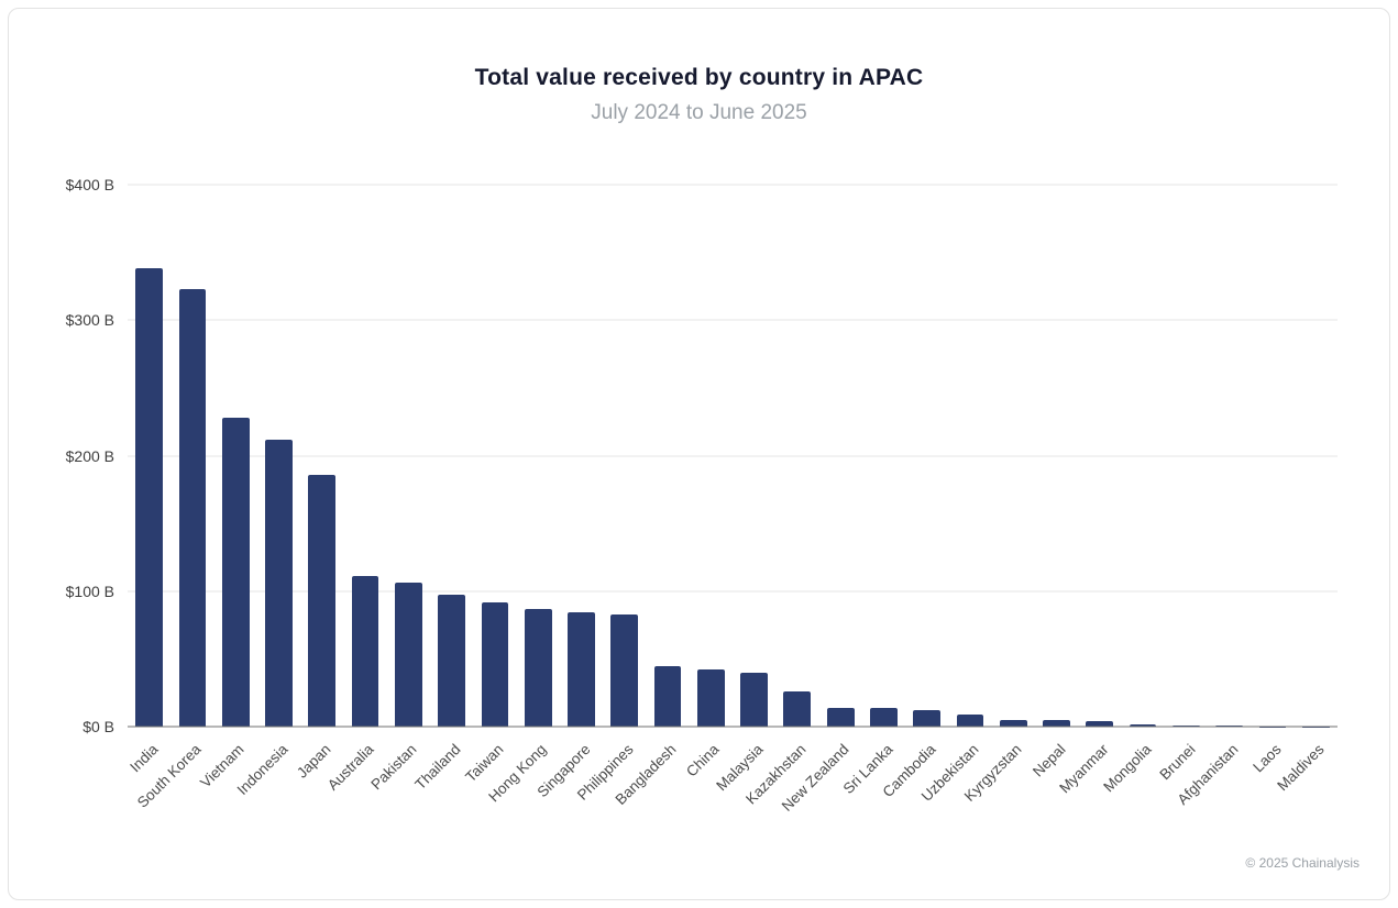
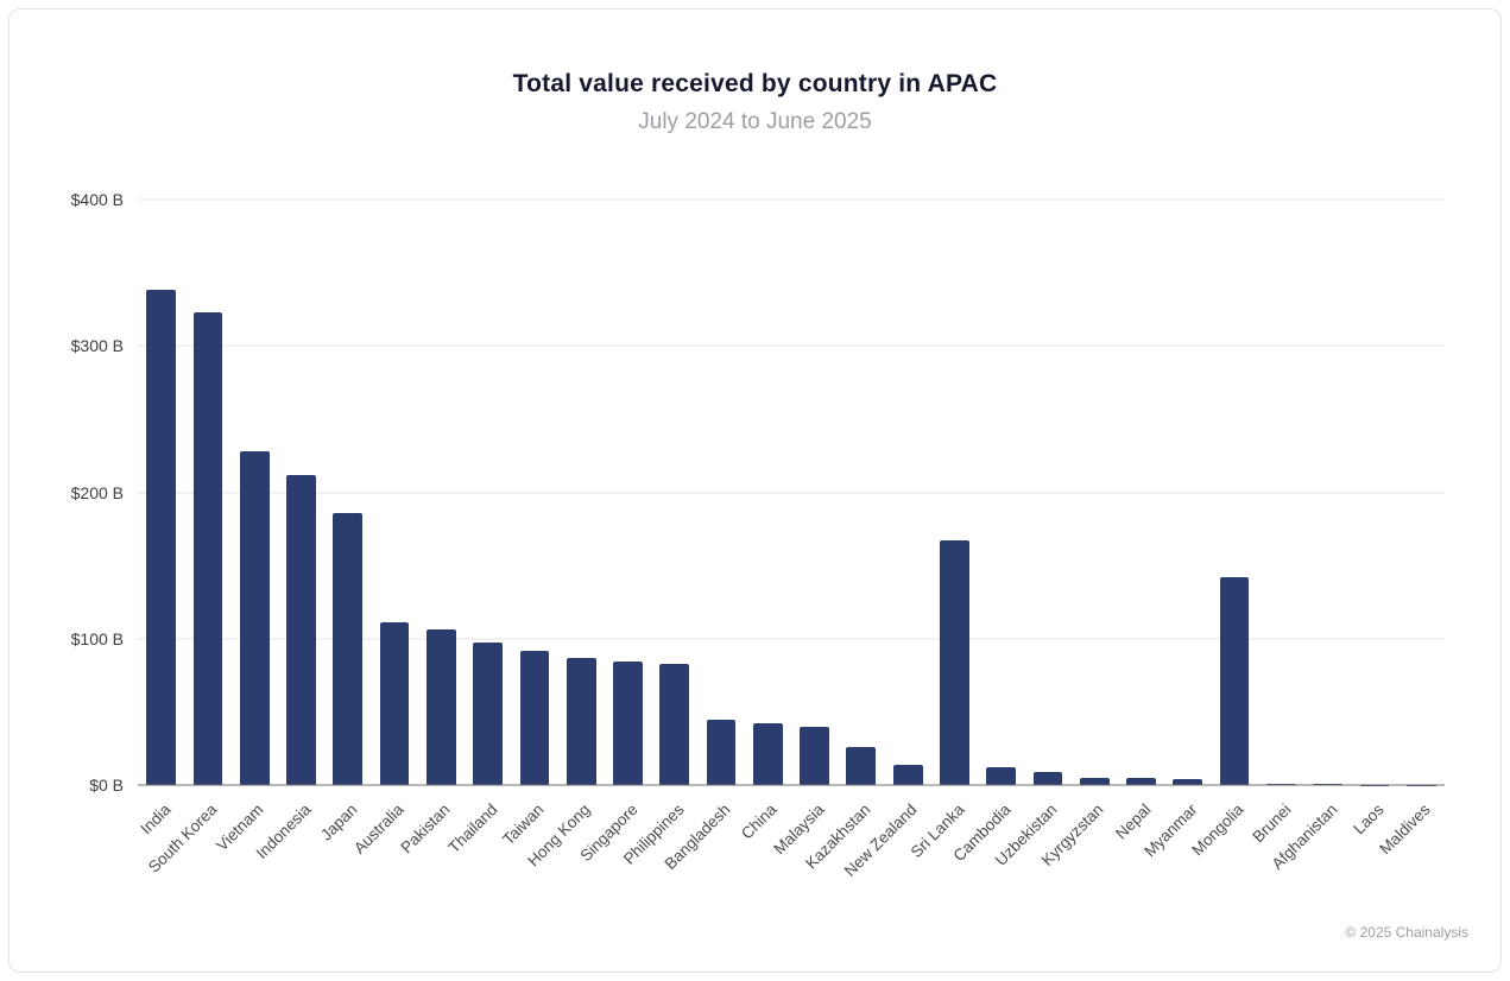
Sri Lanka: $14B -> $167B
Mongolia: $2B -> $142B
